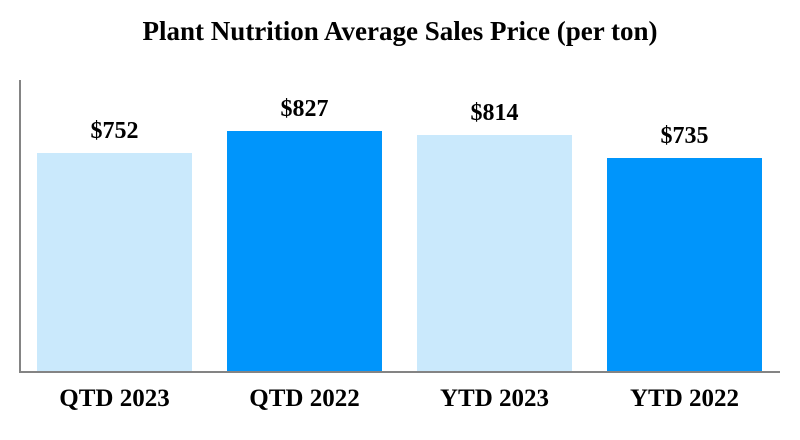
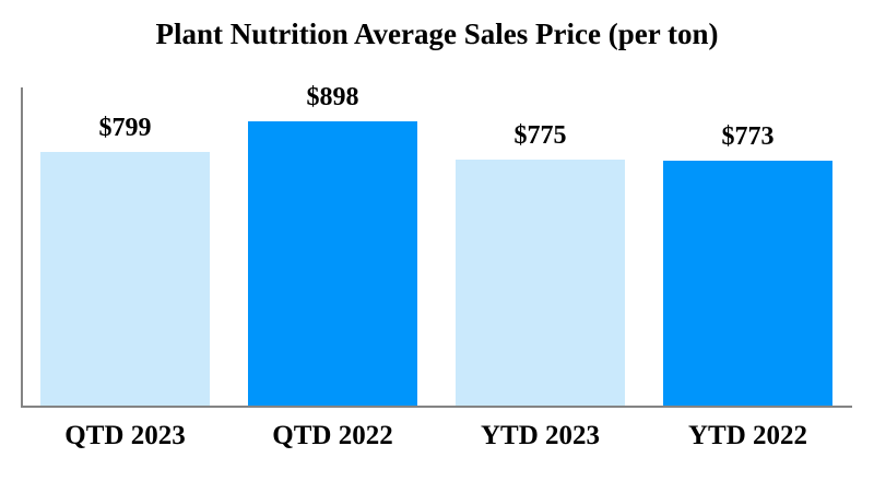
QTD 2023: $752 -> $799
QTD 2022: $827 -> $898
YTD 2023: $814 -> $775
YTD 2022: $735 -> $773
